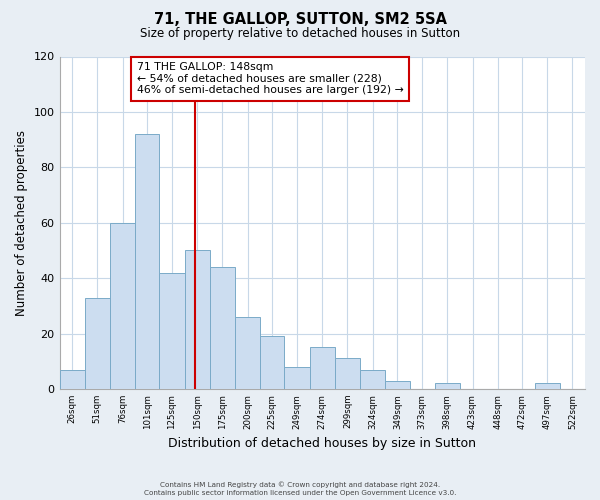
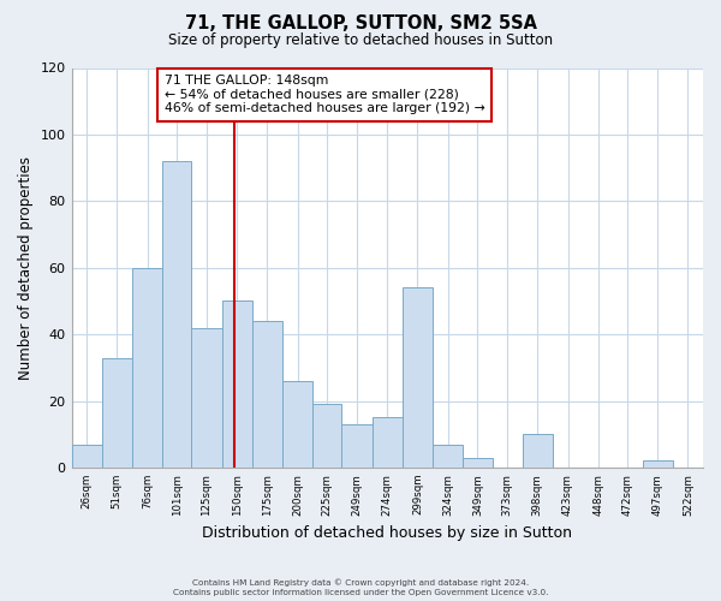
249sqm: 8 -> 13
299sqm: 11 -> 54
398sqm: 2 -> 10
